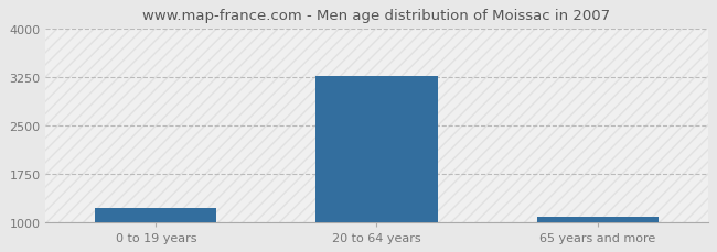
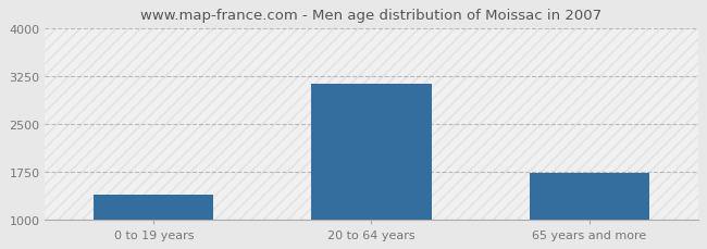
0 to 19 years: 1220 -> 1380
20 to 64 years: 3260 -> 3120
65 years and more: 1080 -> 1720
